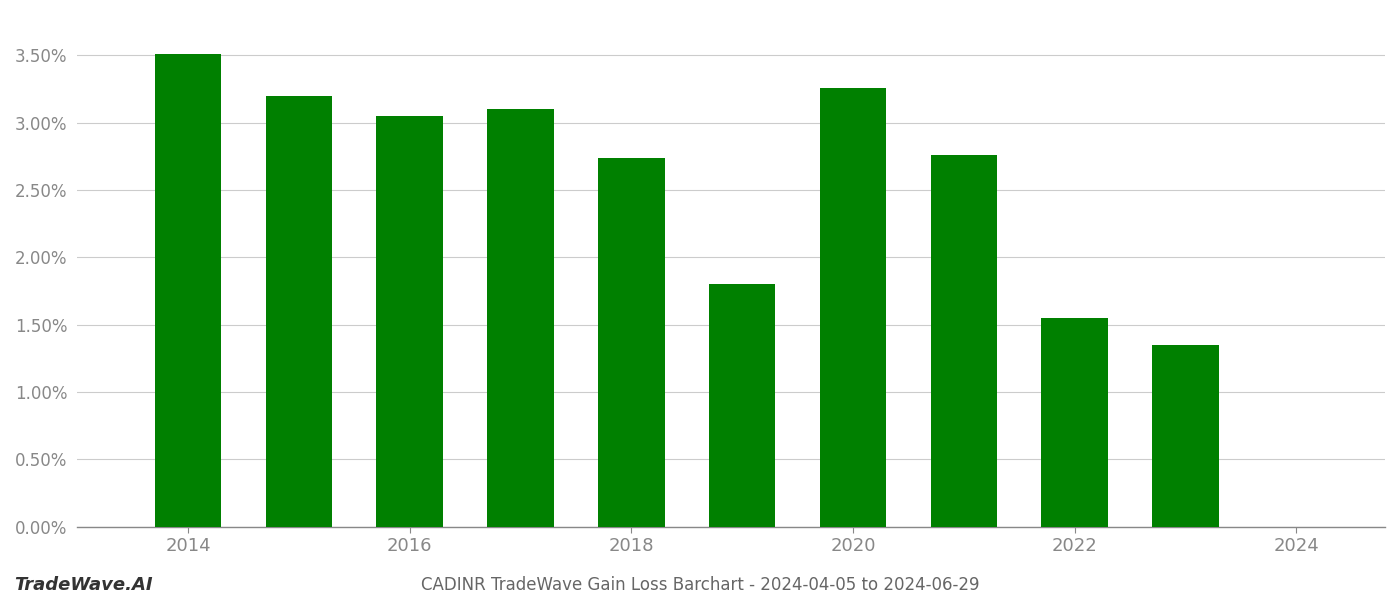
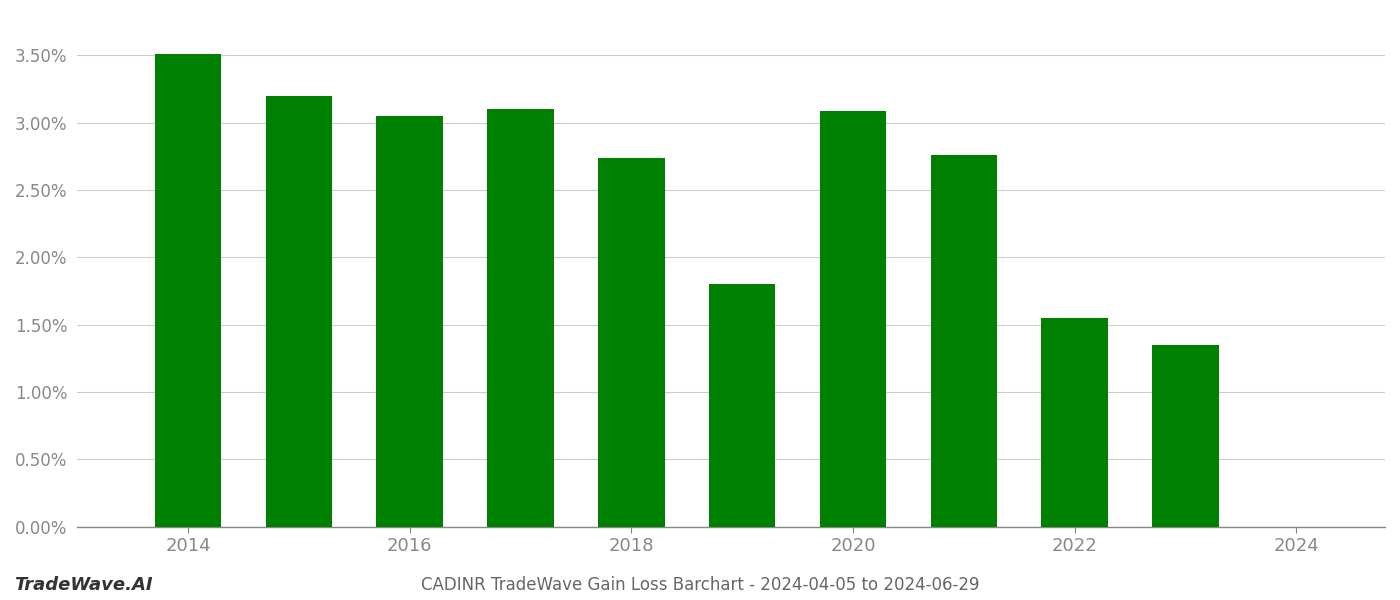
2020: 3.26% -> 3.09%
